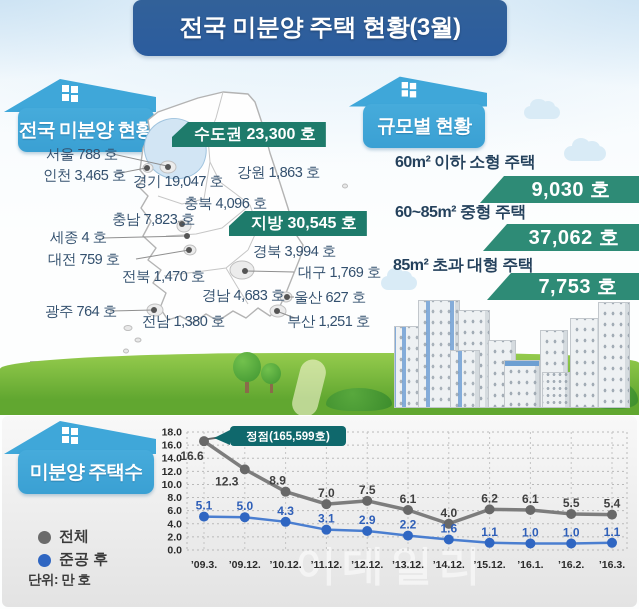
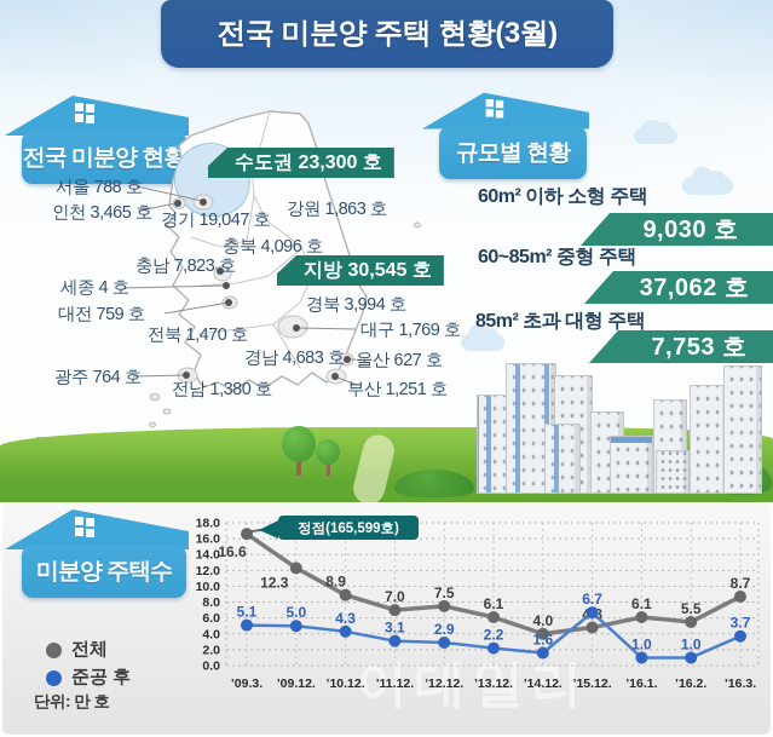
전체/’15.12.: 6.2 -> 4.8
준공 후/’15.12.: 1.1 -> 6.7
전체/’16.3.: 5.4 -> 8.7
준공 후/’16.3.: 1.1 -> 3.7
